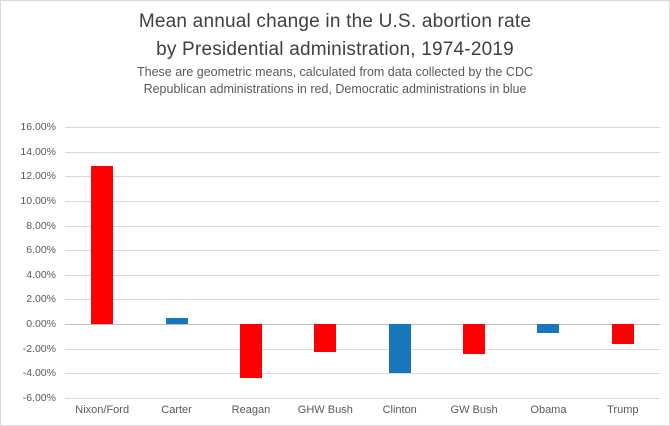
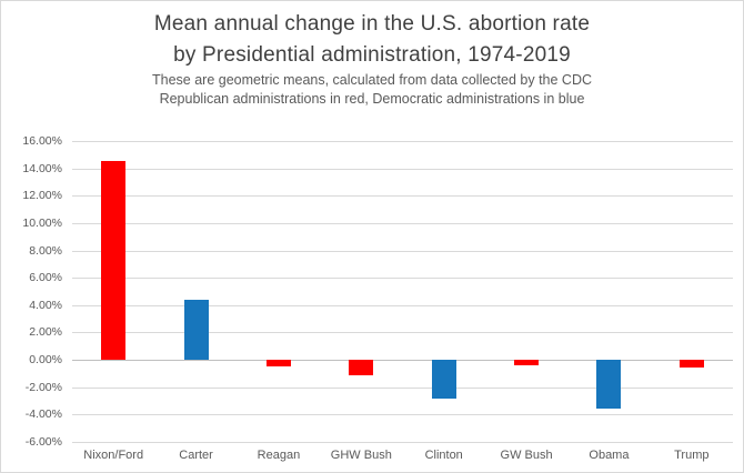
Nixon/Ford: 12.8% -> 14.5%
Carter: 0.5% -> 4.4%
Reagan: -4.4% -> -0.5%
GHW Bush: -2.3% -> -1.1%
Clinton: -4.0% -> -2.8%
GW Bush: -2.4% -> -0.4%
Obama: -0.7% -> -3.6%
Trump: -1.6% -> -0.6%
